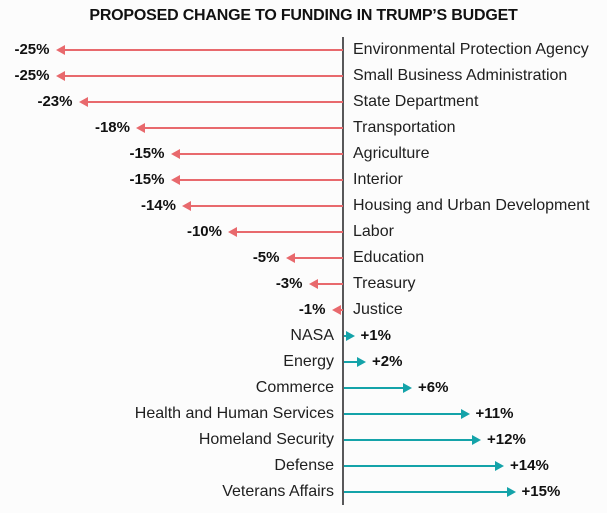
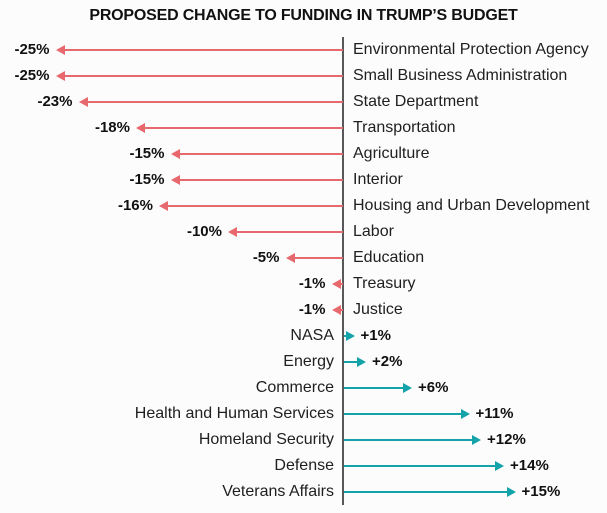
Housing and Urban Development: -14% -> -16%
Treasury: -3% -> -1%
